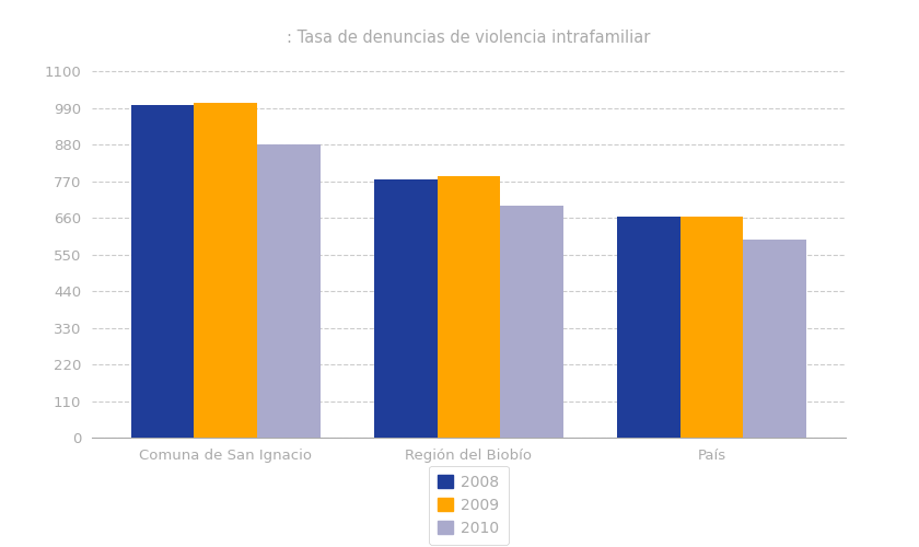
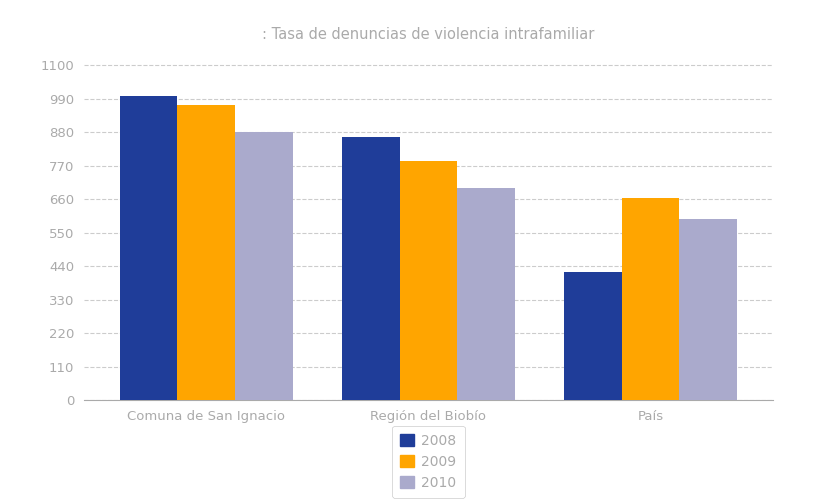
2009/Comuna de San Ignacio: 1005 -> 970
2008/Región del Biobío: 775 -> 865
2008/País: 665 -> 420
